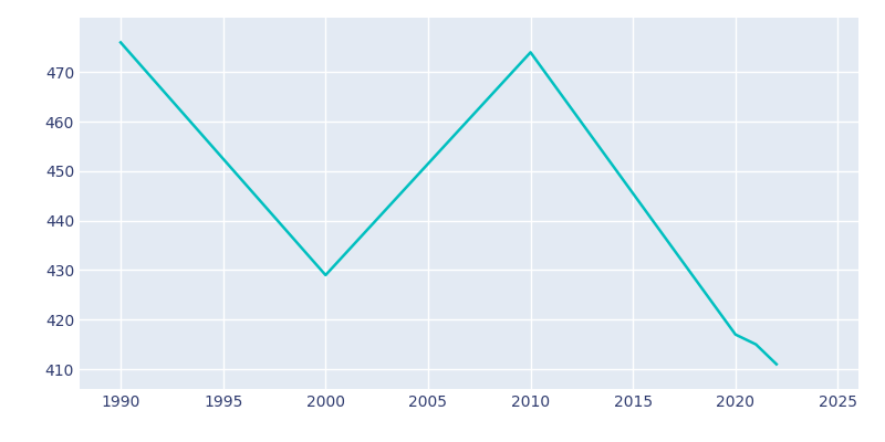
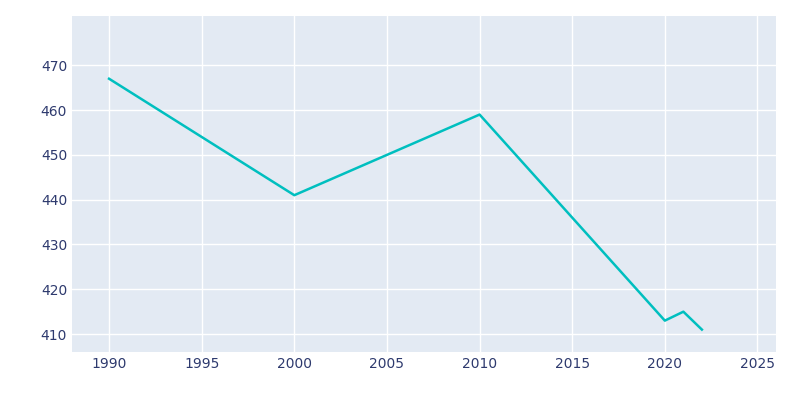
1990: 476 -> 467
2000: 429 -> 441
2010: 474 -> 459
2020: 417 -> 413
